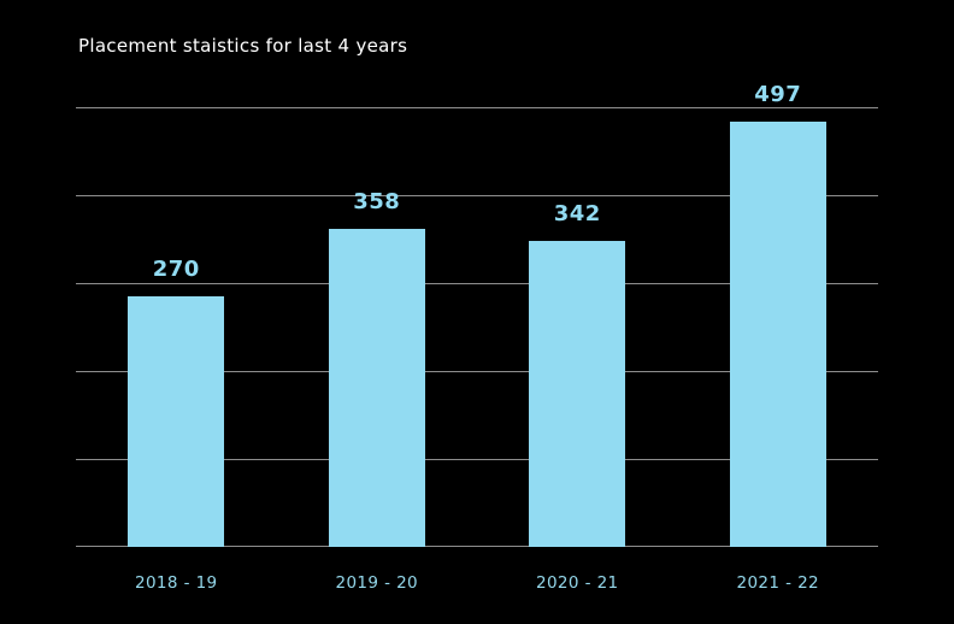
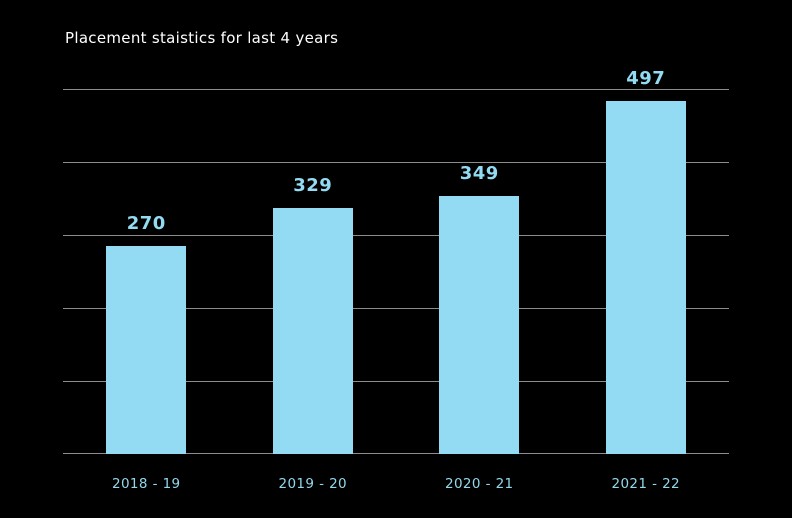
2019 - 20: 358 -> 329
2020 - 21: 342 -> 349
